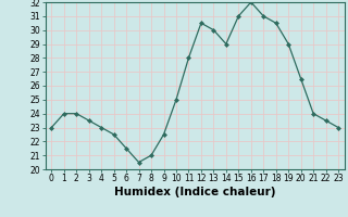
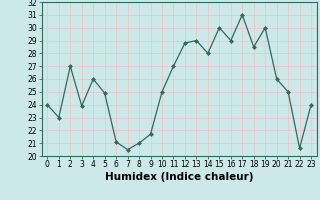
0: 23.0 -> 24.0
1: 24.0 -> 23.0
2: 24.0 -> 27.0
3: 23.5 -> 23.9
4: 23.0 -> 26.0
5: 22.5 -> 24.9
6: 21.5 -> 21.1
9: 22.5 -> 21.7
11: 28.0 -> 27.0
12: 30.5 -> 28.8
13: 30.0 -> 29.0
14: 29.0 -> 28.0
15: 31.0 -> 30.0
16: 32.0 -> 29.0
18: 30.5 -> 28.5
19: 29.0 -> 30.0
20: 26.5 -> 26.0
21: 24.0 -> 25.0
22: 23.5 -> 20.6
23: 23.0 -> 24.0
